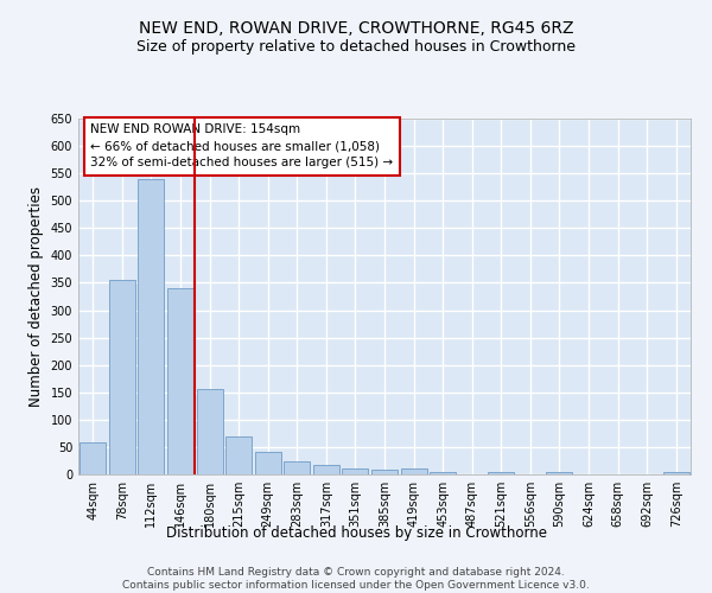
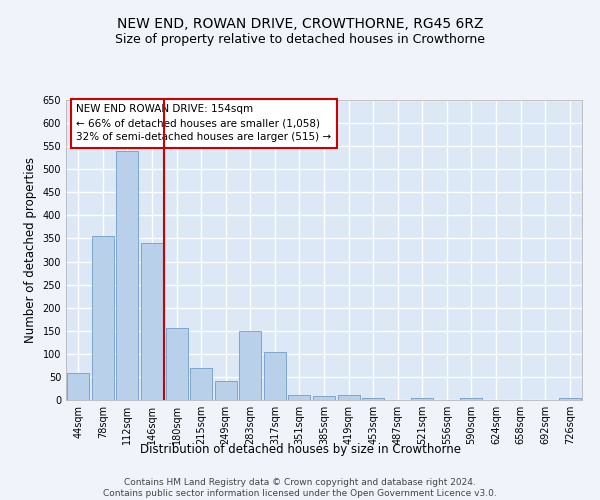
283sqm: 24 -> 150
317sqm: 17 -> 105
